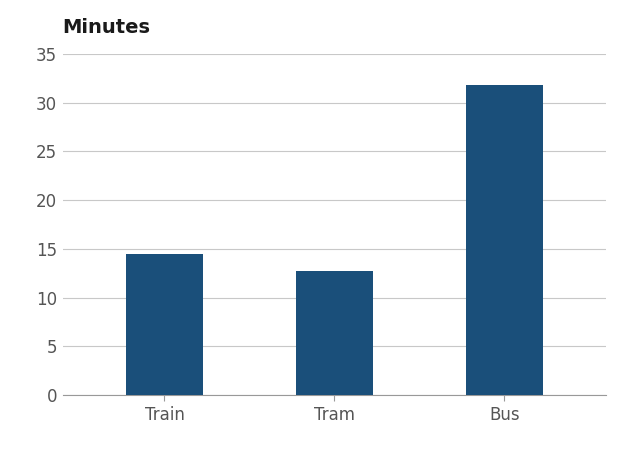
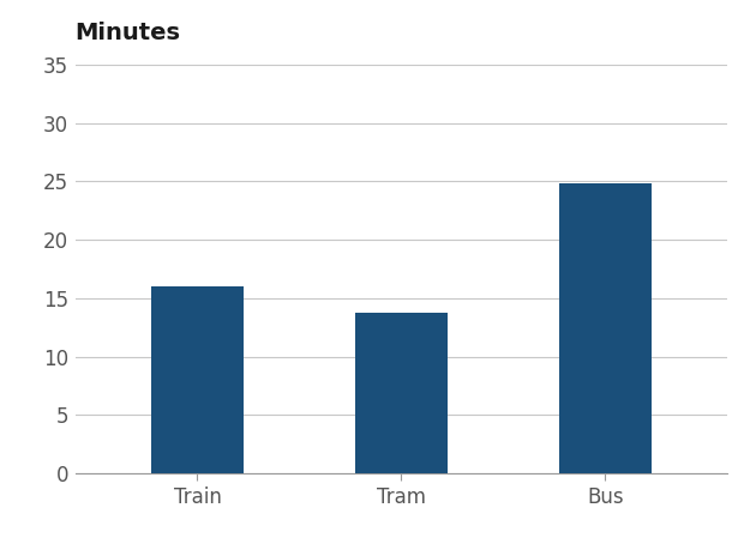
Train: 14.5 -> 16.0
Tram: 12.7 -> 13.8
Bus: 31.8 -> 24.8
